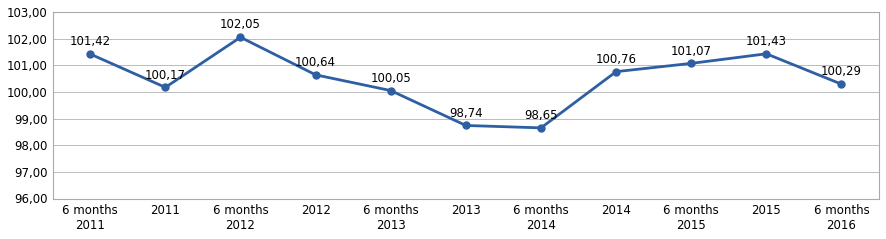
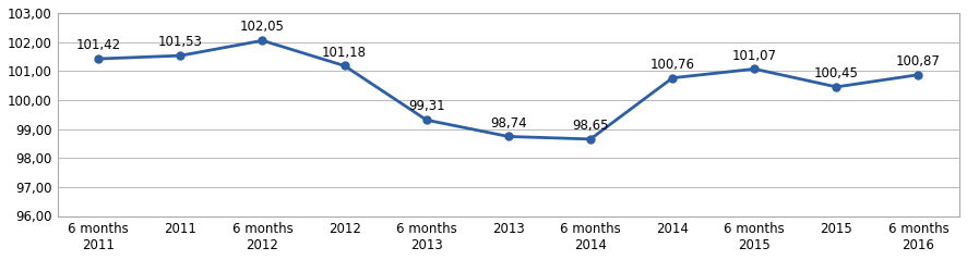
2011: 100,17 -> 101,53
2012: 100,64 -> 101,18
6 months 2013: 100,05 -> 99,31
2015: 101,43 -> 100,45
6 months 2016: 100,29 -> 100,87
